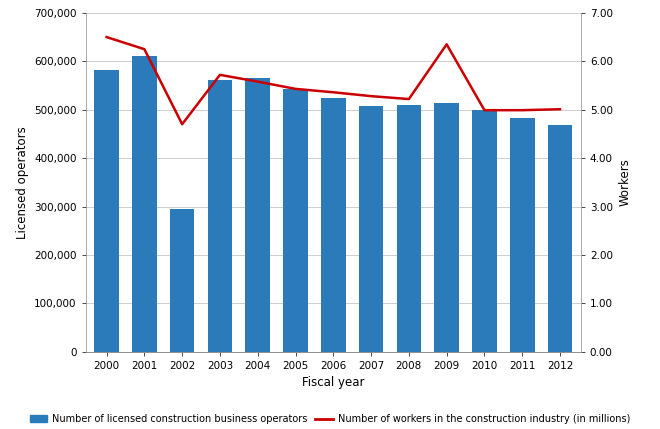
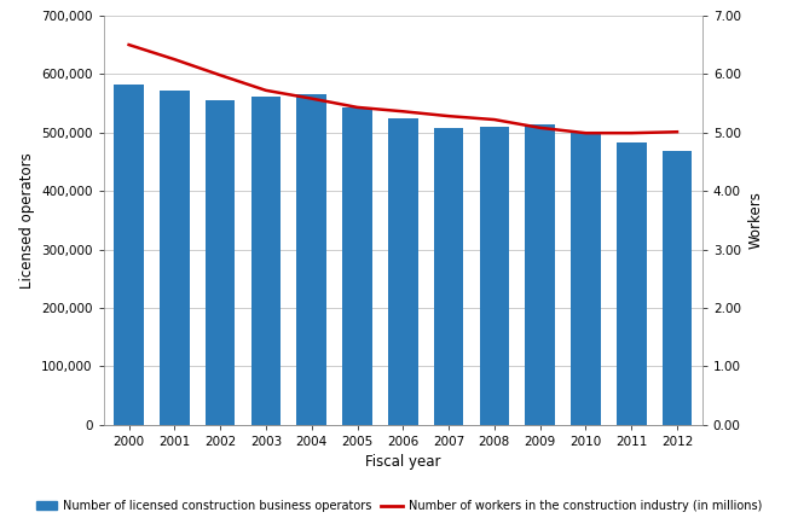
Number of licensed construction business operators/2001: 610,000 -> 572,000
Number of licensed construction business operators/2002: 295,000 -> 555,000
Number of workers in the construction industry (in millions)/2002: 4.70 -> 5.98
Number of workers in the construction industry (in millions)/2009: 6.35 -> 5.08
